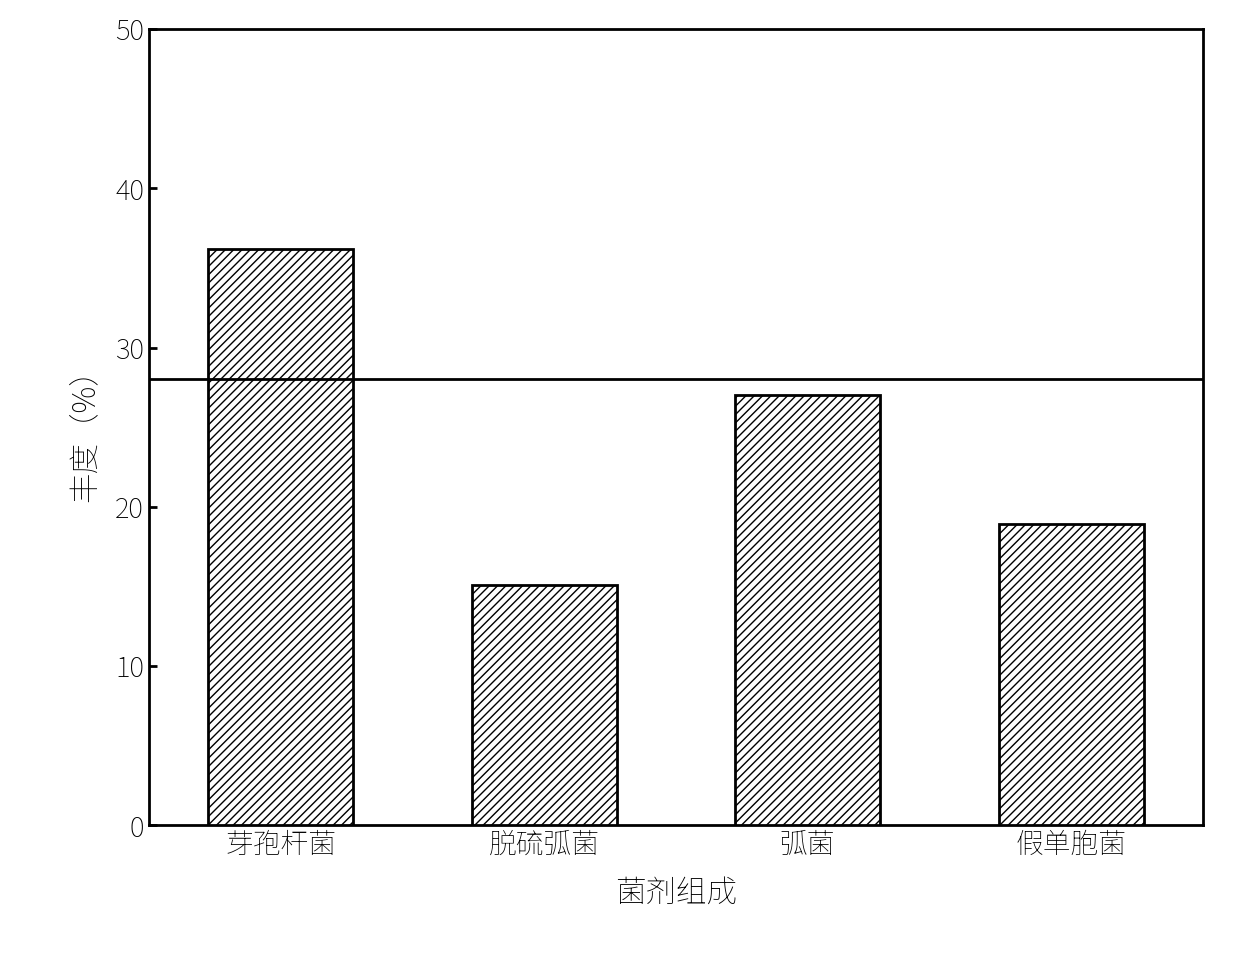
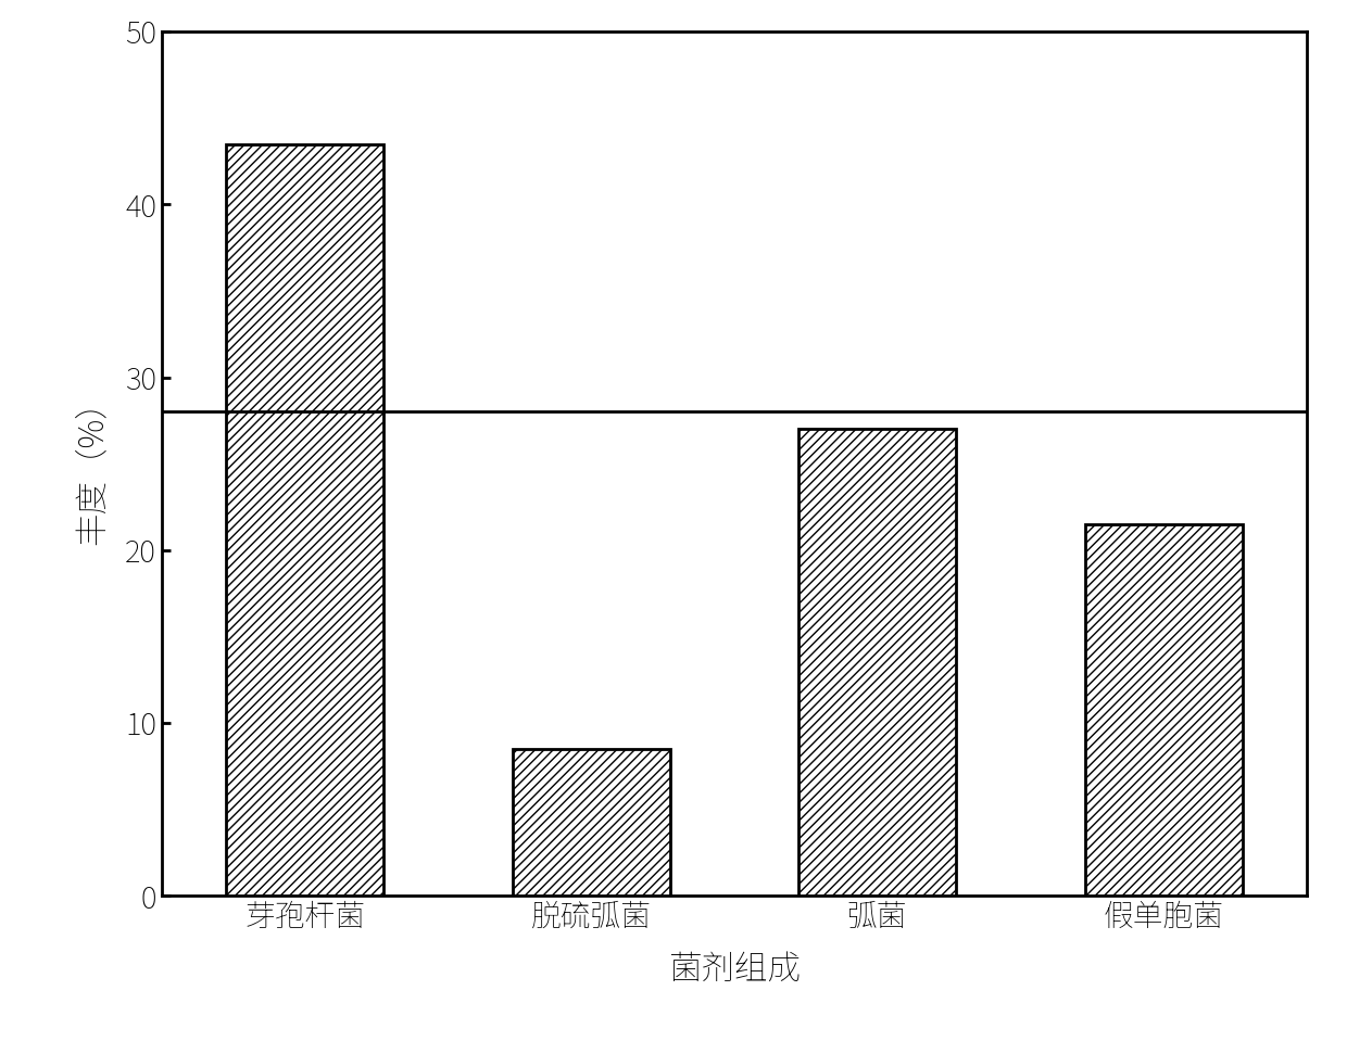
芽孢杆菌: 36.2 -> 43.5
脱硫弧菌: 15.1 -> 8.5
假单胞菌: 18.9 -> 21.5
